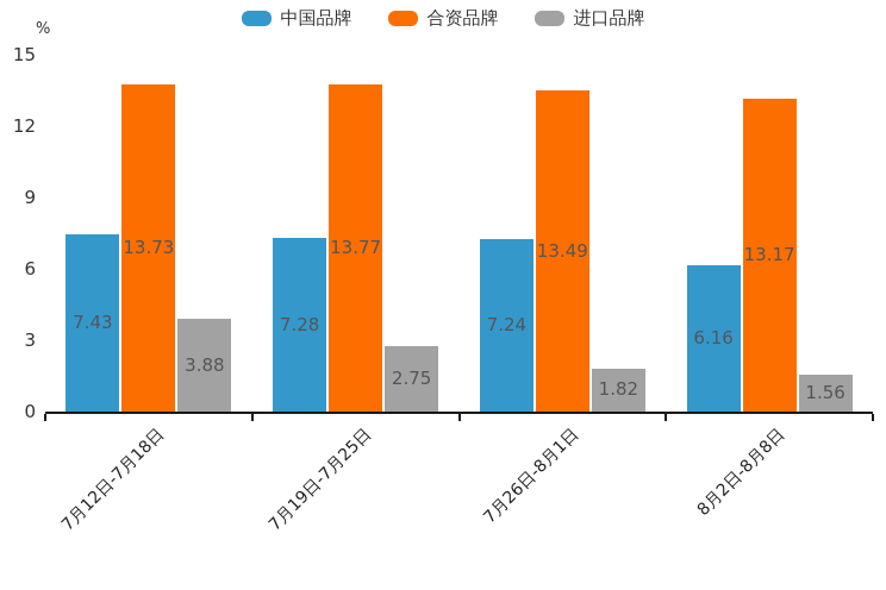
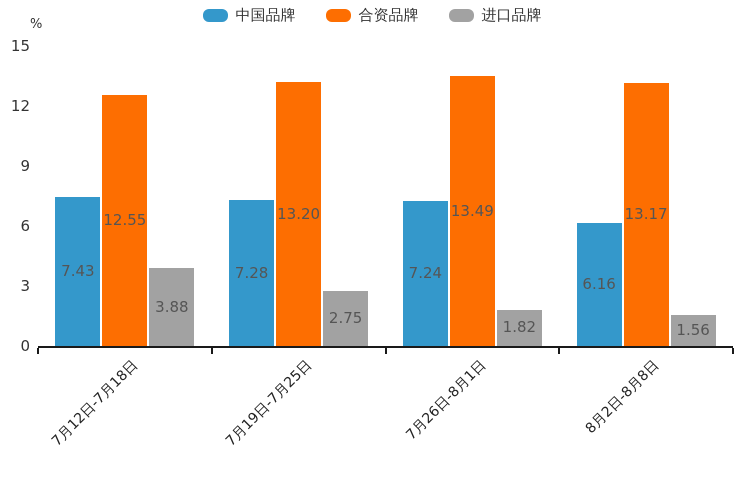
合资品牌/7月12日-7月18日: 13.73 -> 12.55
合资品牌/7月19日-7月25日: 13.77 -> 13.20
